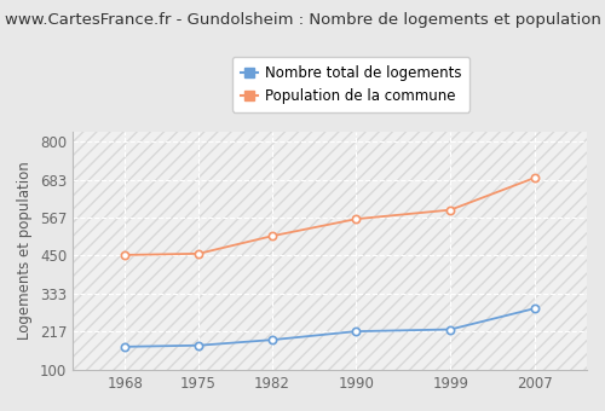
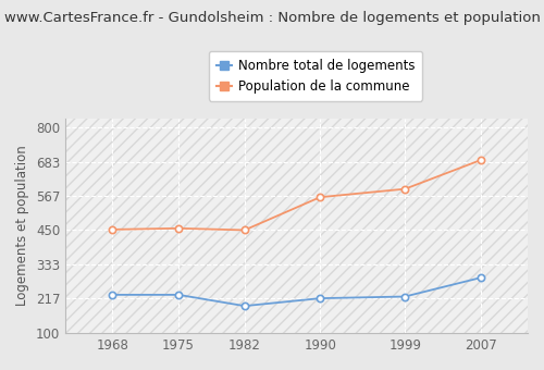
Nombre total de logements/1968: 171 -> 230
Nombre total de logements/1975: 175 -> 230
Population de la commune/1982: 510 -> 450
